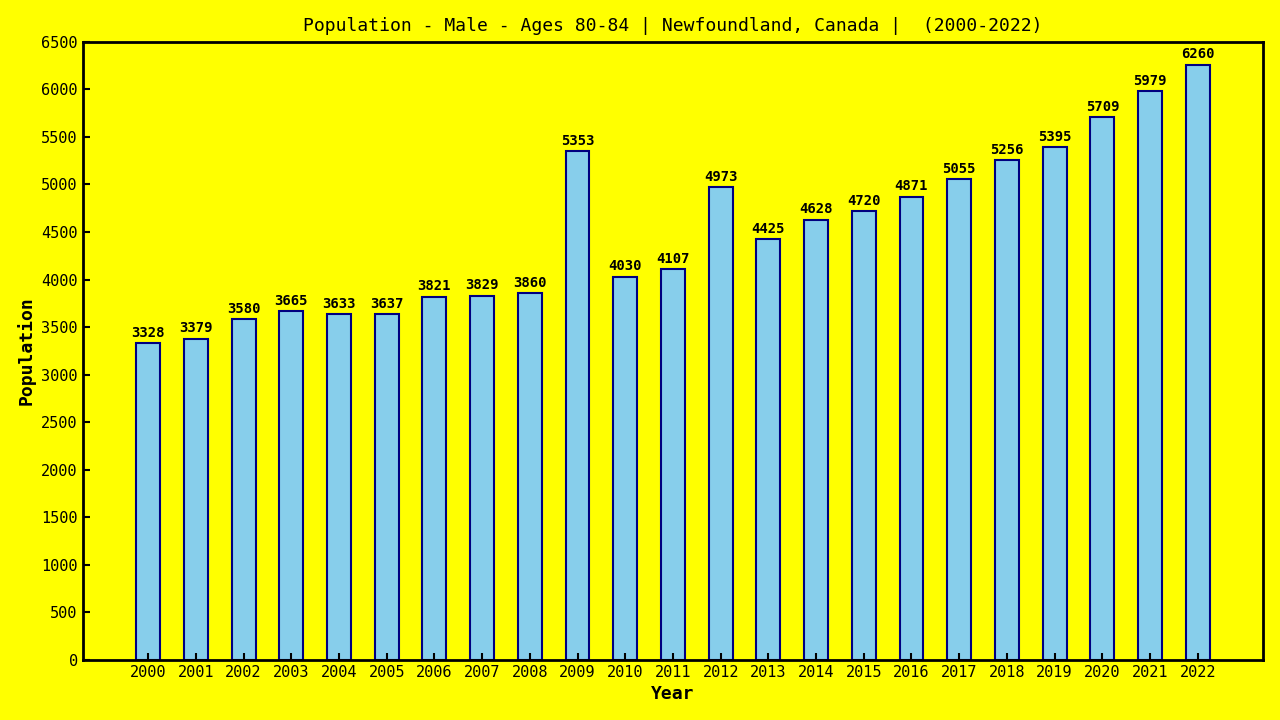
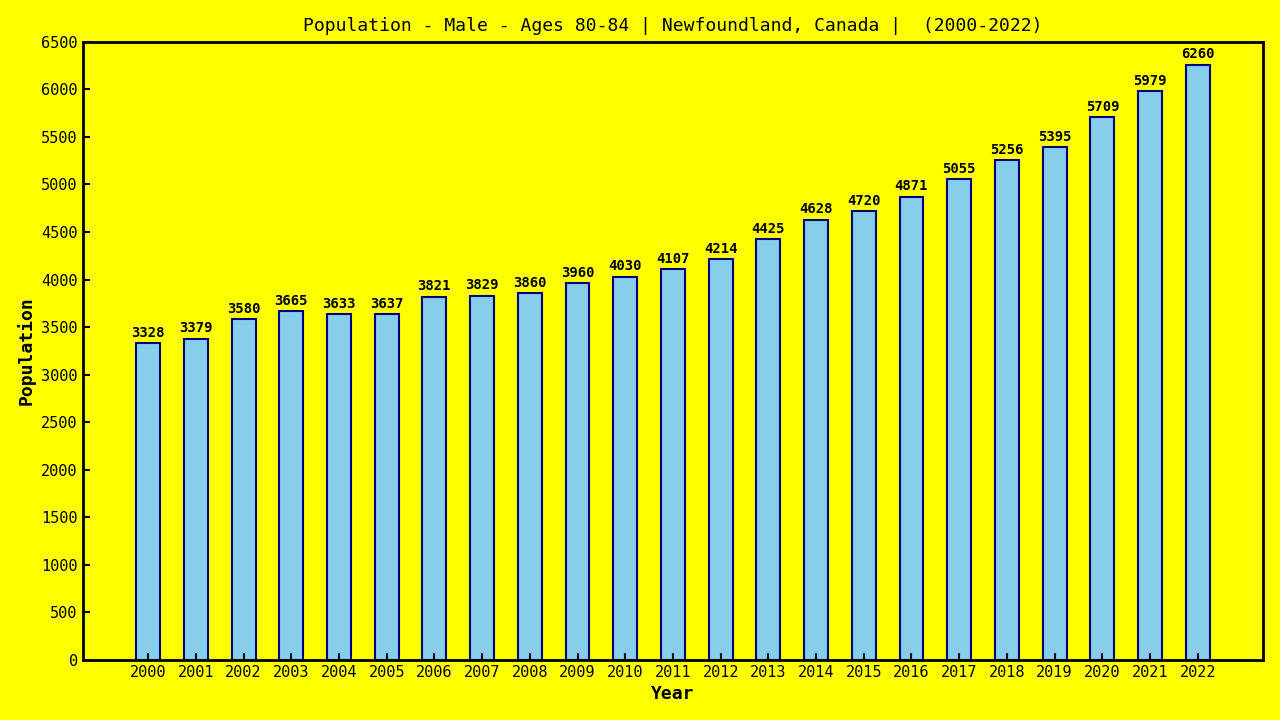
2009: 5353 -> 3960
2012: 4973 -> 4214
